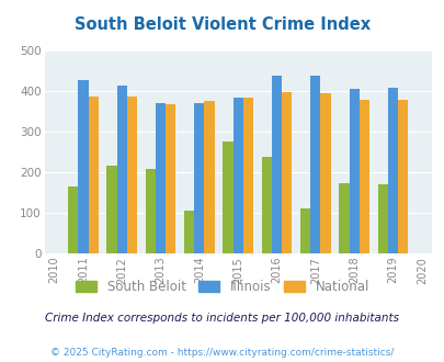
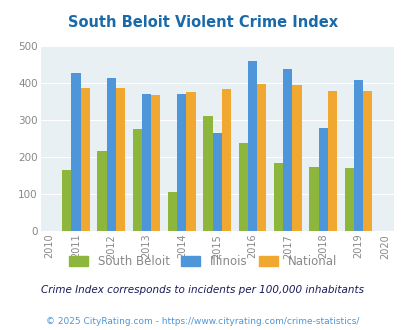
South Beloit/2013: 207 -> 275
South Beloit/2015: 275 -> 310
Illinois/2015: 384 -> 265
Illinois/2016: 438 -> 460
South Beloit/2017: 110 -> 185
Illinois/2018: 405 -> 280
